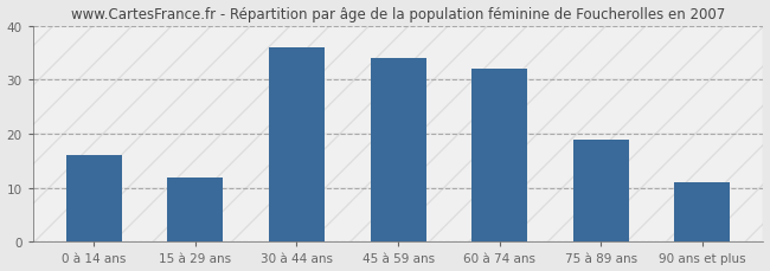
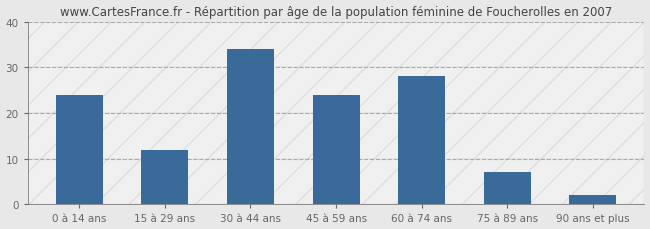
0 à 14 ans: 16 -> 24
30 à 44 ans: 36 -> 34
45 à 59 ans: 34 -> 24
60 à 74 ans: 32 -> 28
75 à 89 ans: 19 -> 7
90 ans et plus: 11 -> 2
